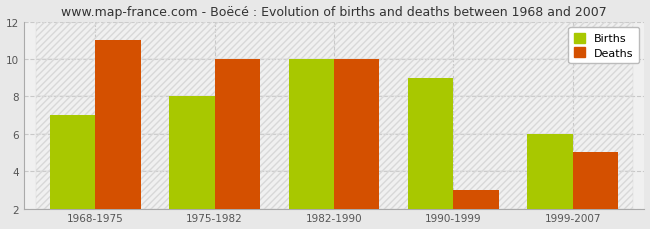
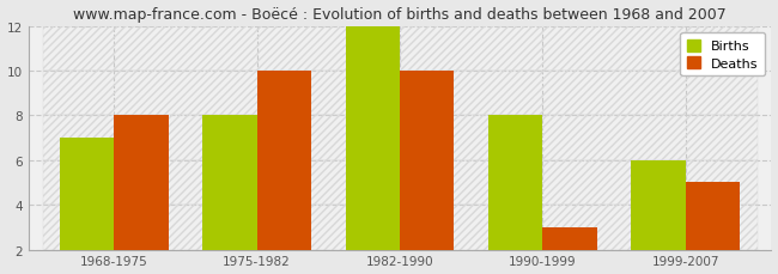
Deaths/1968-1975: 11 -> 8
Births/1982-1990: 10 -> 12
Births/1990-1999: 9 -> 8
